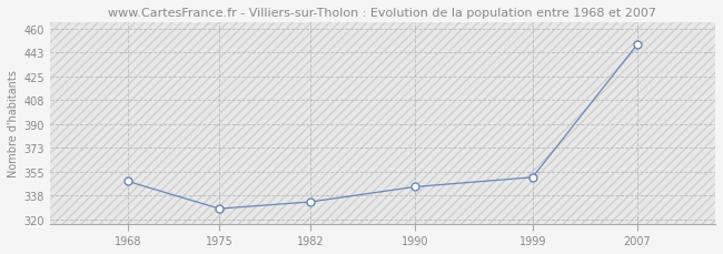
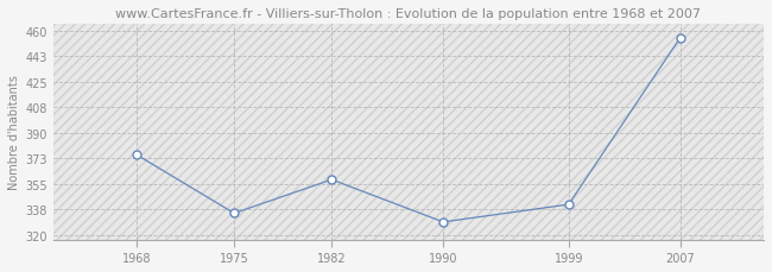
1968: 348 -> 375
1975: 328 -> 335
1982: 333 -> 358
1990: 344 -> 329
1999: 351 -> 341
2007: 448 -> 455
